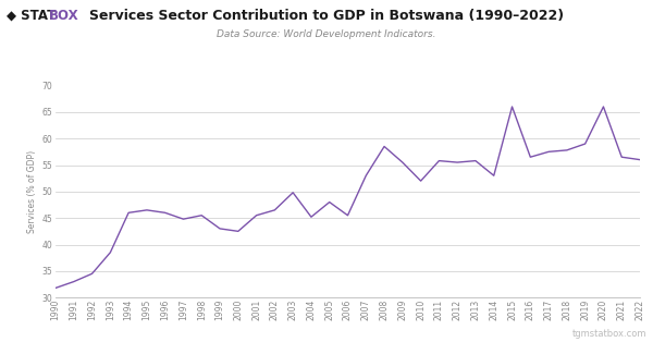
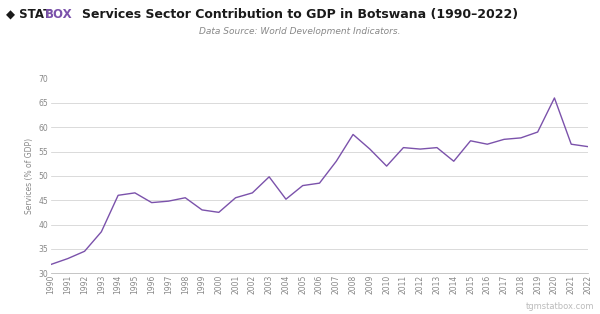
1996: 46.0 -> 44.5
2006: 45.5 -> 48.5
2015: 66.0 -> 57.2
